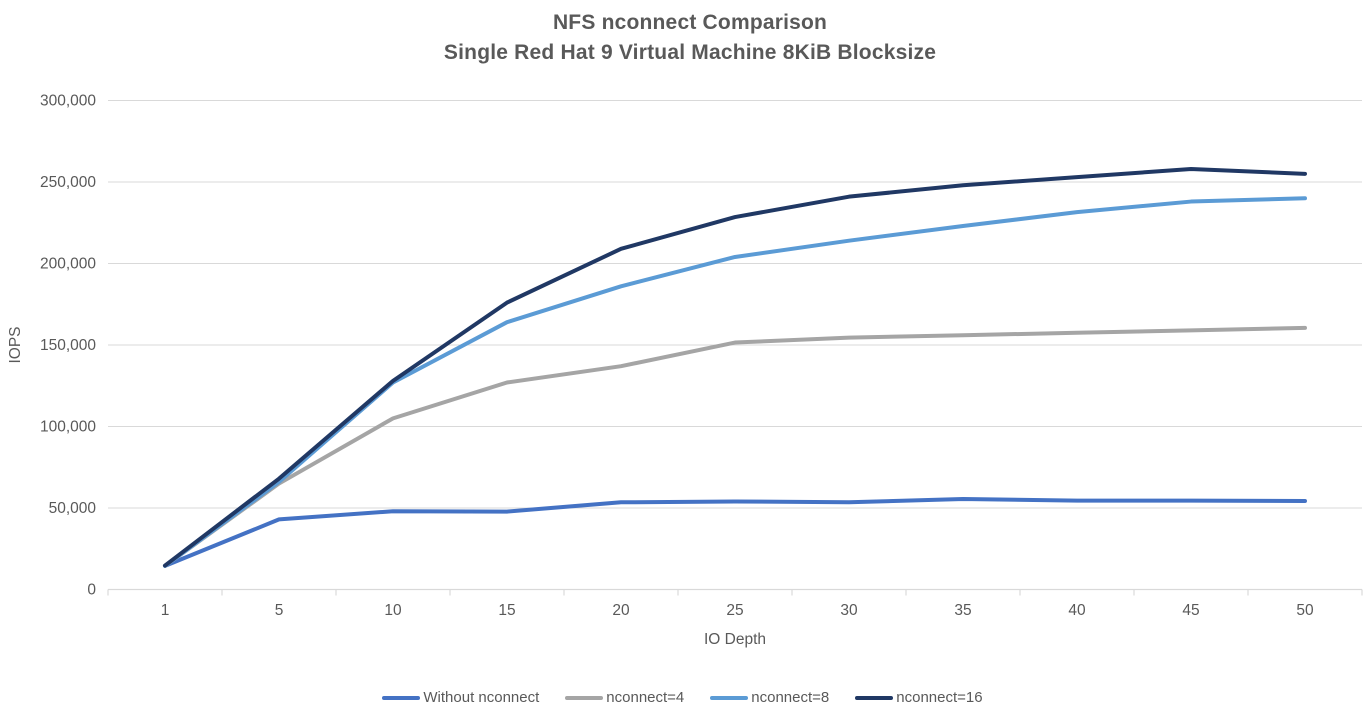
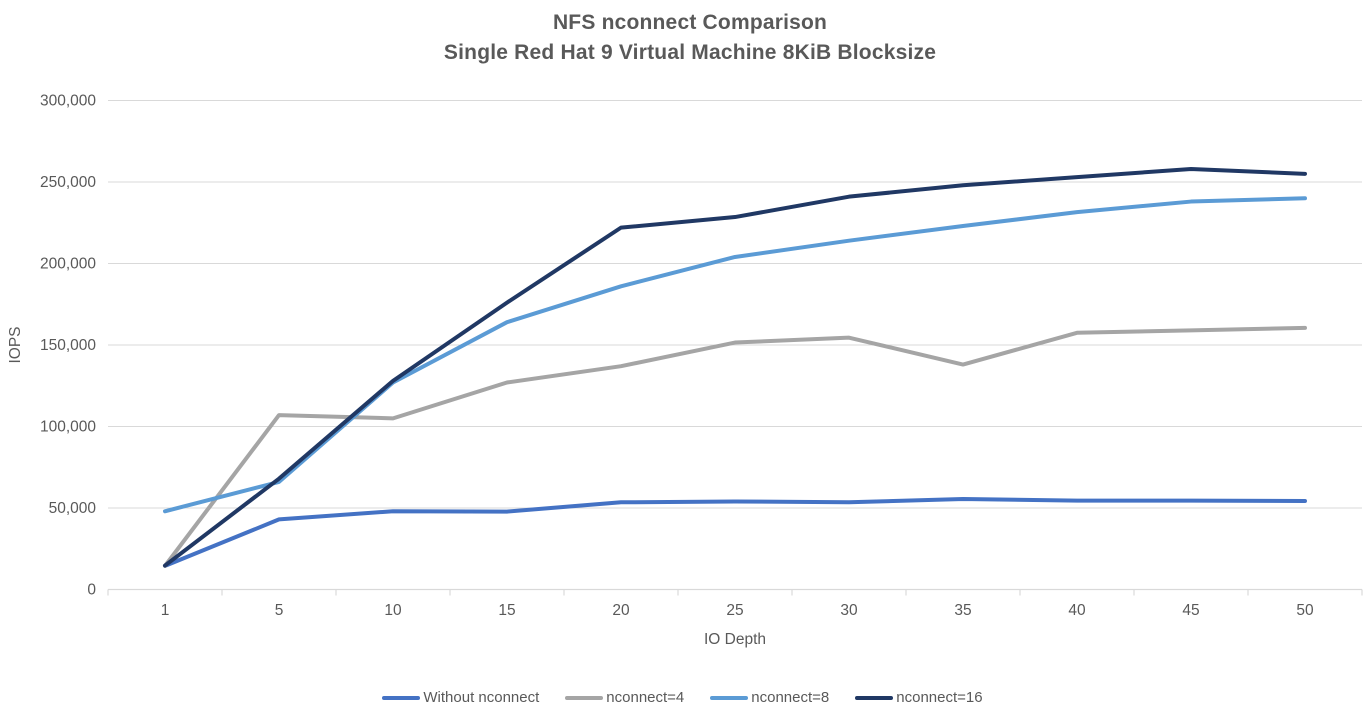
nconnect=8/1: 14000 -> 48000
nconnect=4/5: 65000 -> 107000
nconnect=16/20: 209000 -> 222000
nconnect=4/35: 156000 -> 138000
